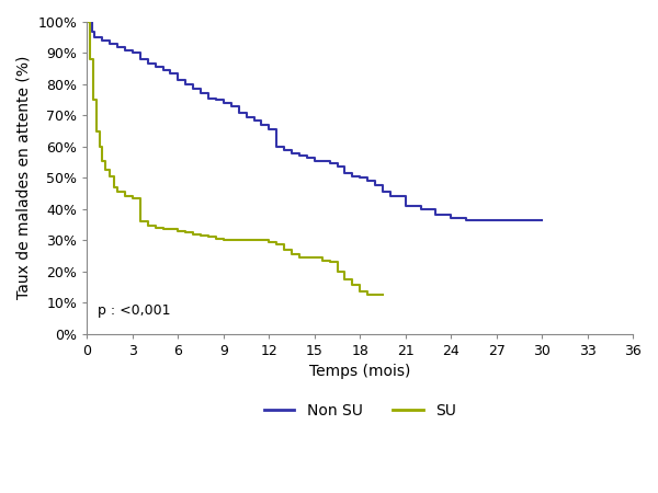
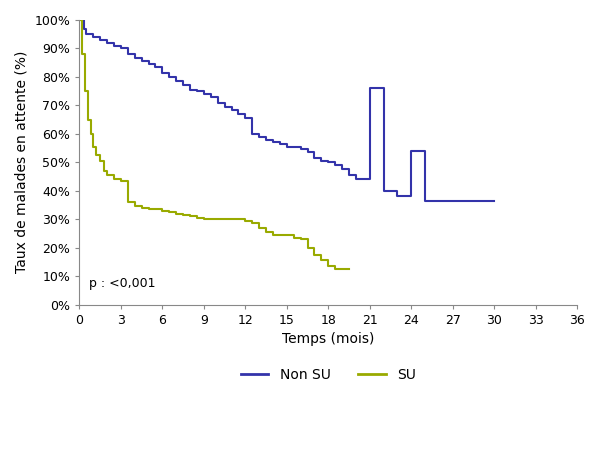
Non SU/21: 41.0% -> 76.0%
Non SU/24: 37.0% -> 54.0%
